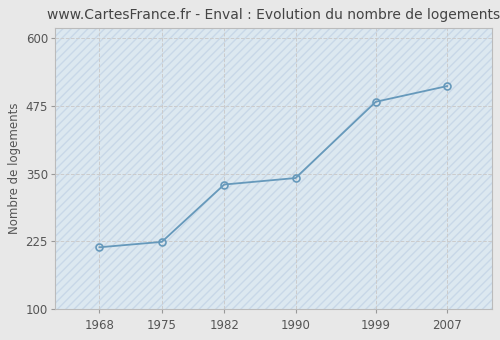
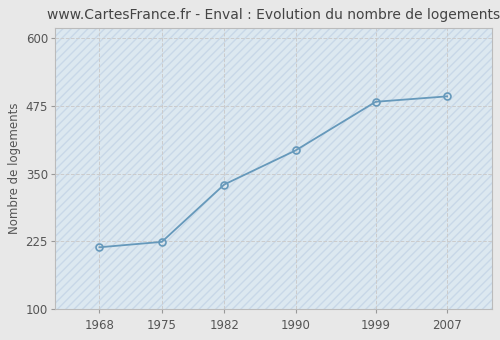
1990: 342 -> 393
2007: 512 -> 493
